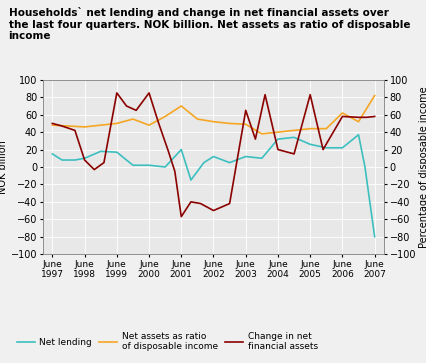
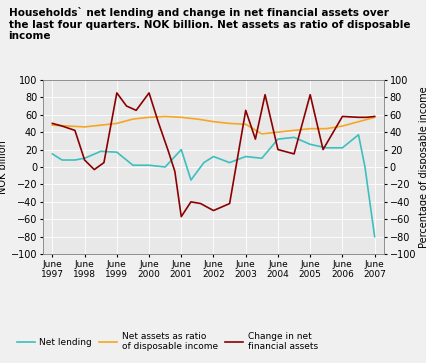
Net assets as ratio of disposable income/June 2000: 48 -> 57
Net assets as ratio of disposable income/June 2001: 70 -> 57
Net assets as ratio of disposable income/June 2006: 62 -> 47
Net assets as ratio of disposable income/June 2007: 82 -> 57
